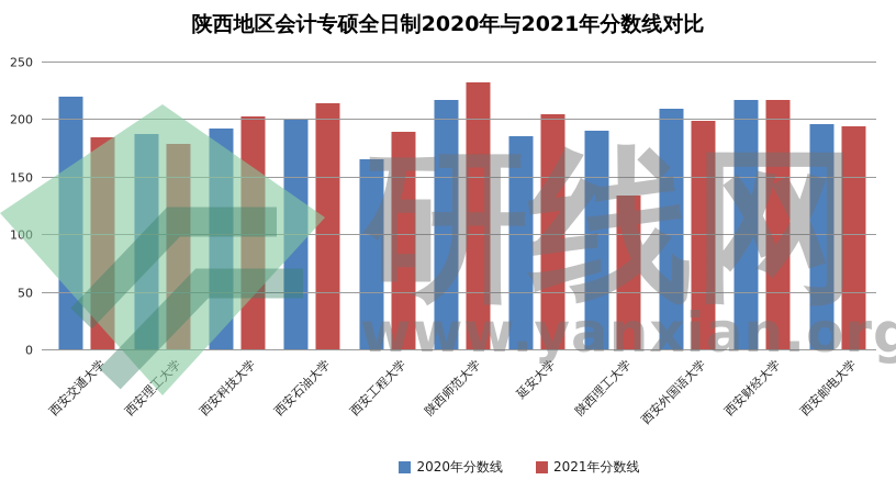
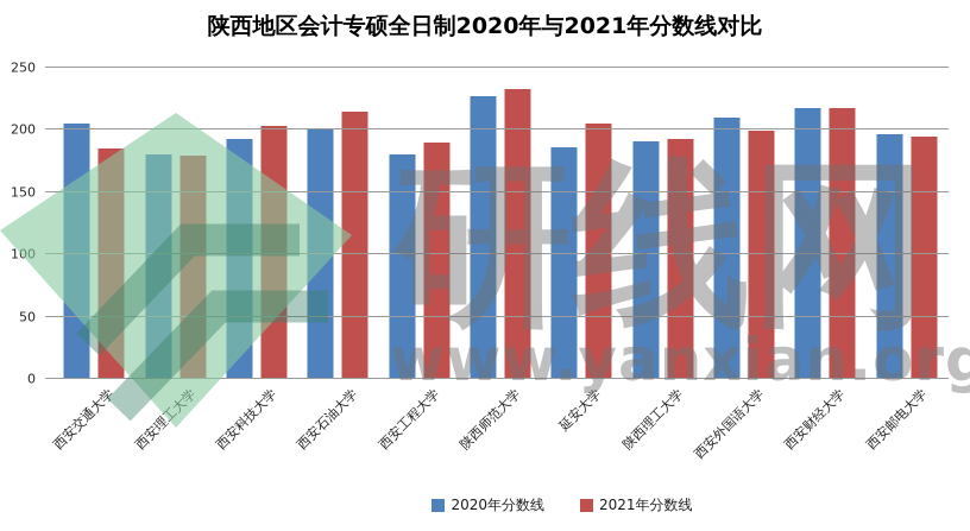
2020年分数线/西安交通大学: 220 -> 205
2020年分数线/西安理工大学: 188 -> 180
2020年分数线/西安工程大学: 166 -> 180
2020年分数线/陕西师范大学: 218 -> 227
2021年分数线/陕西理工大学: 135 -> 193
